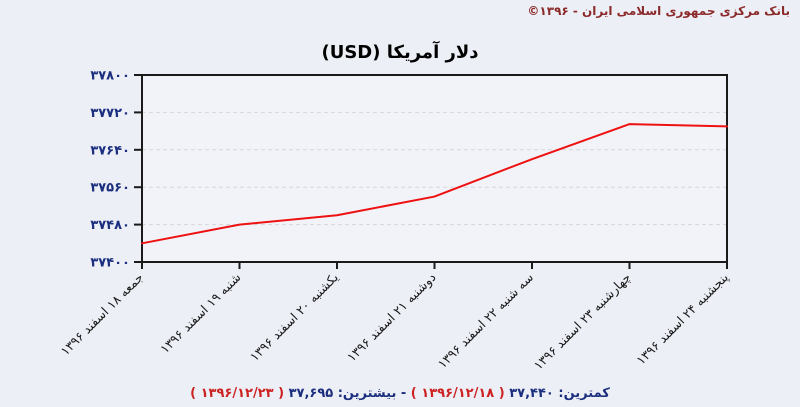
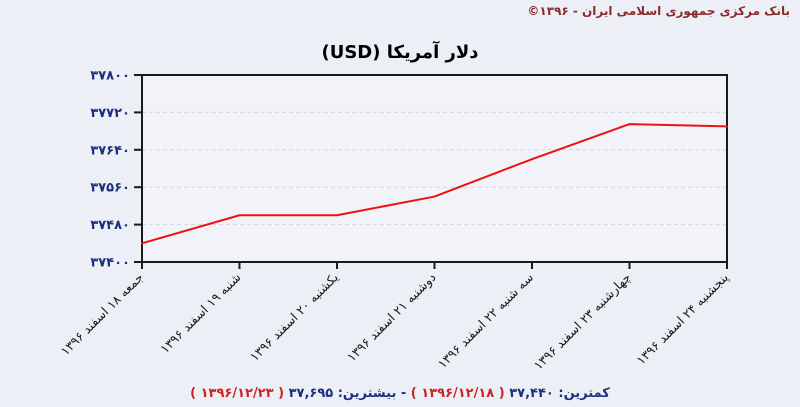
شنبه ۱۹ اسفند ۱۳۹۶: 37480 -> 37500
